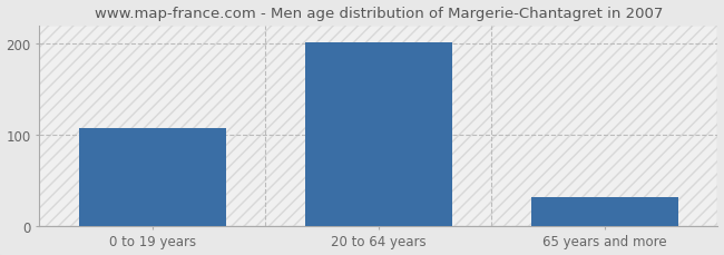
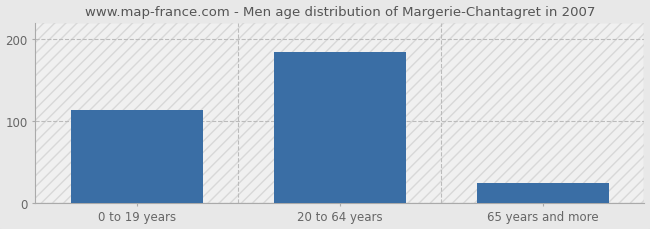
0 to 19 years: 107 -> 114
20 to 64 years: 202 -> 184
65 years and more: 32 -> 24
